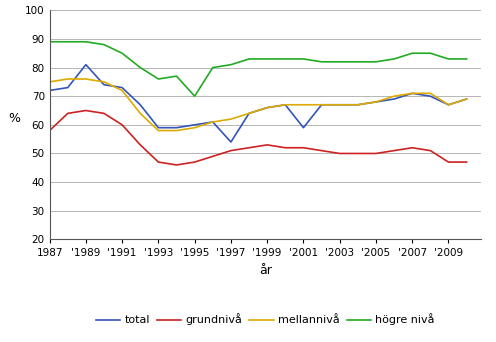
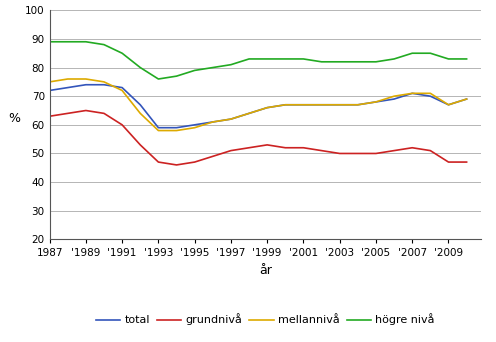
grundnivå/1987: 58 -> 63
total/'1989: 81 -> 74
högre nivå/'1995: 70 -> 79
total/'1997: 54 -> 62
total/'2001: 59 -> 67
